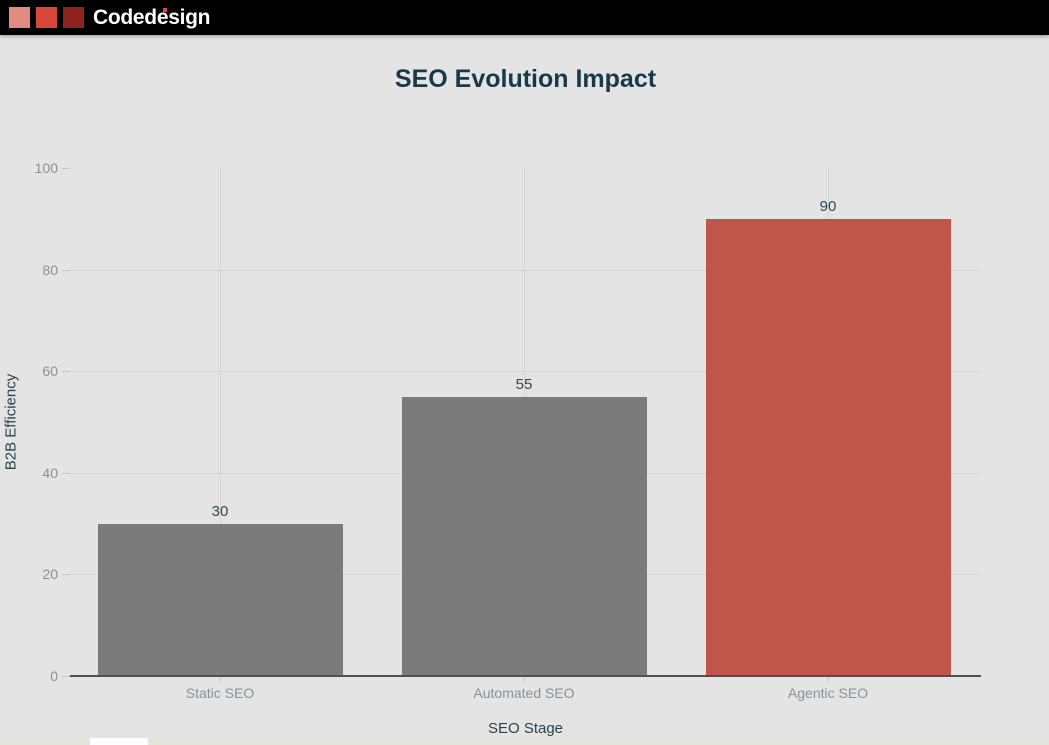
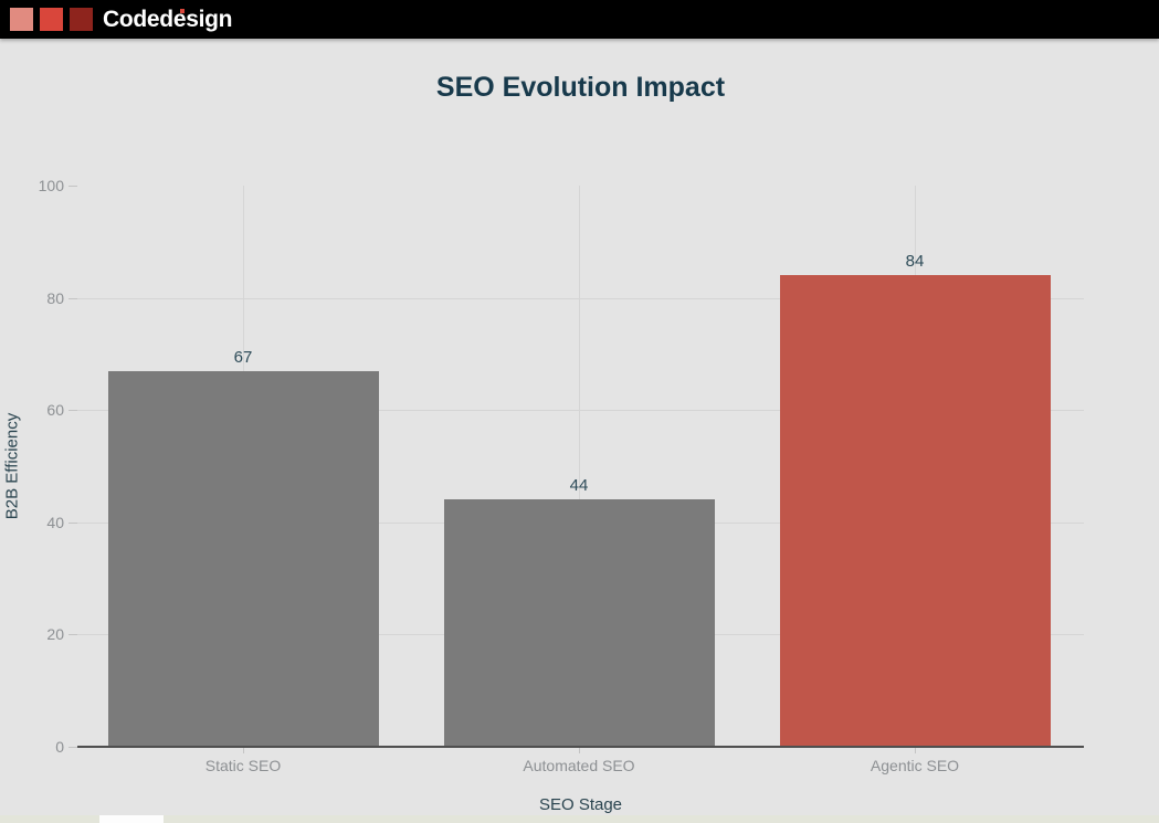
Static SEO: 30 -> 67
Automated SEO: 55 -> 44
Agentic SEO: 90 -> 84
